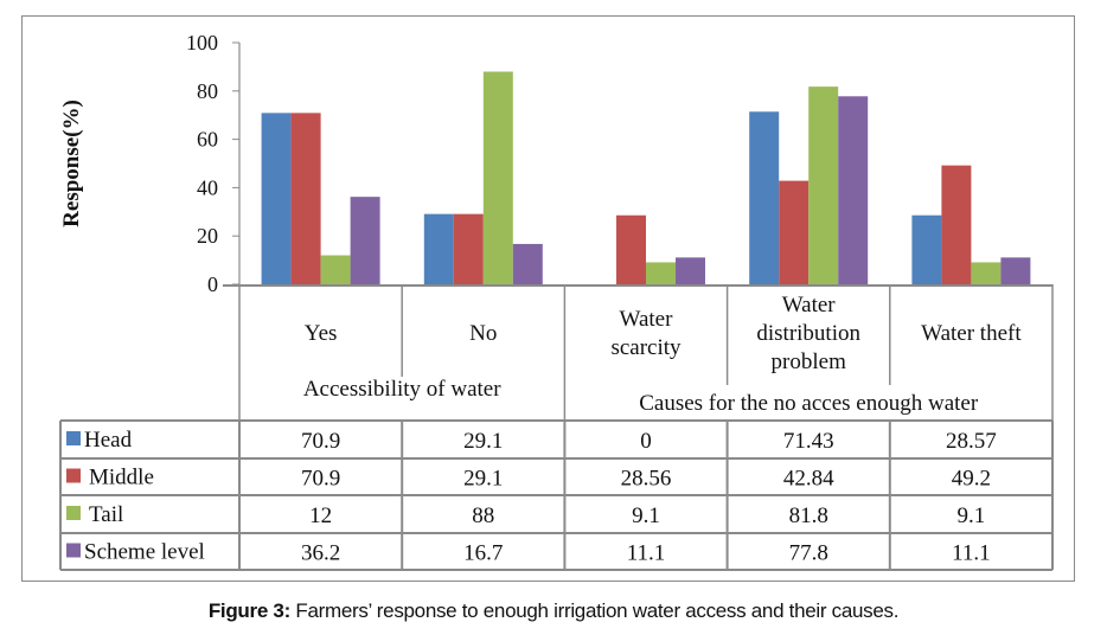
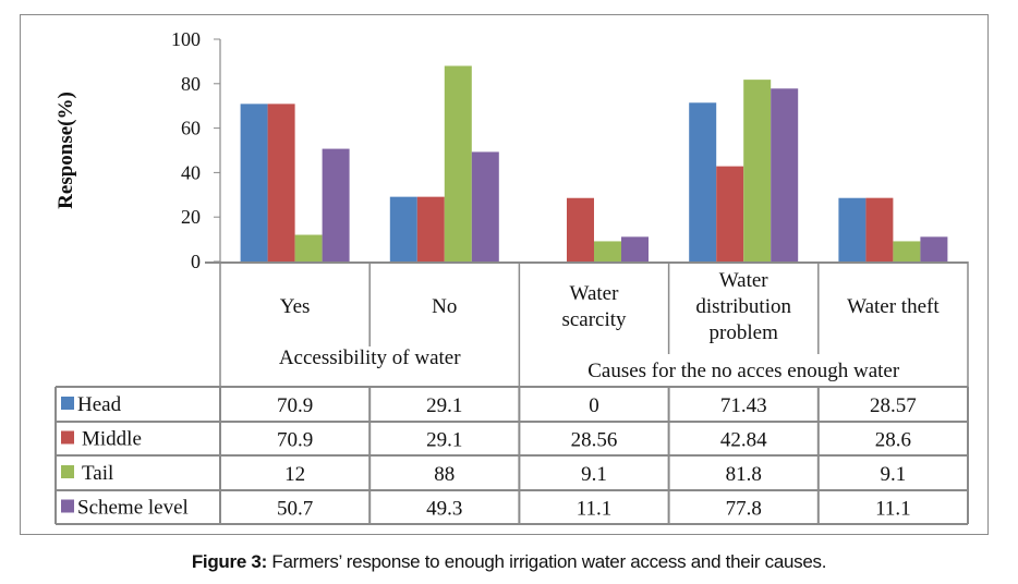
Scheme level/Yes: 36.2 -> 50.7
Scheme level/No: 16.7 -> 49.3
Middle/Water theft: 49.2 -> 28.6
